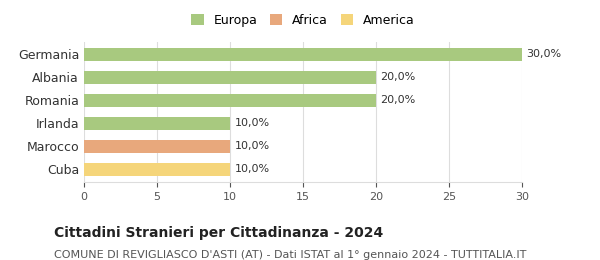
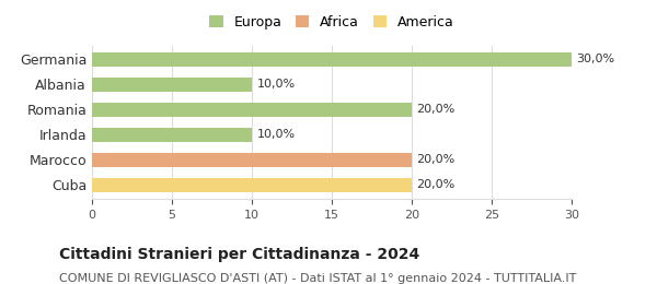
Albania: 20,0% -> 10,0%
Marocco: 10,0% -> 20,0%
Cuba: 10,0% -> 20,0%
